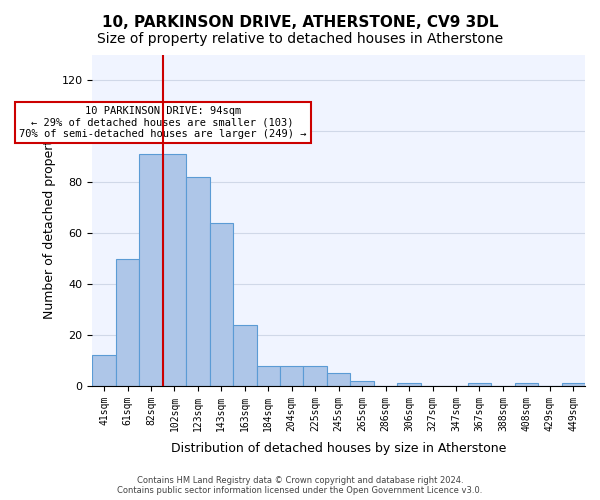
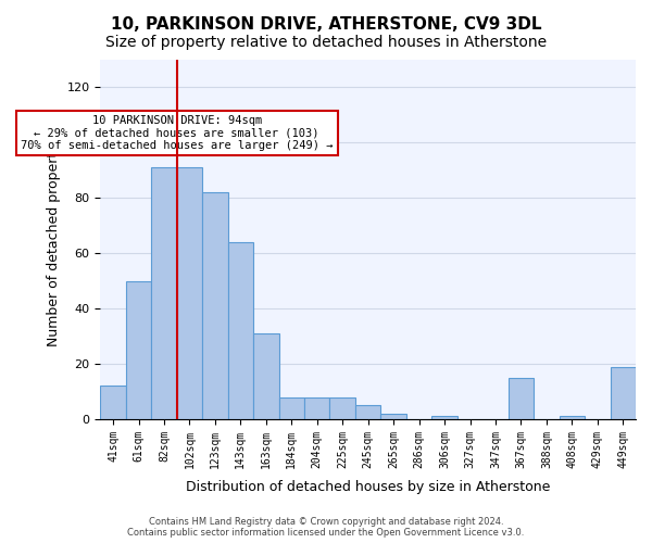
163sqm: 24 -> 31
367sqm: 1 -> 15
449sqm: 1 -> 19
